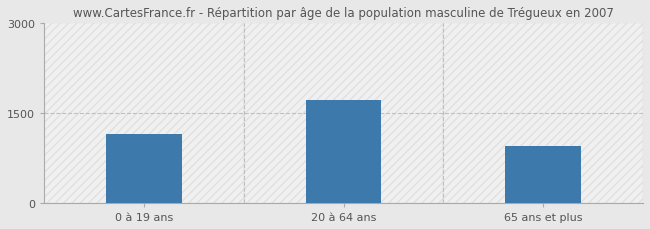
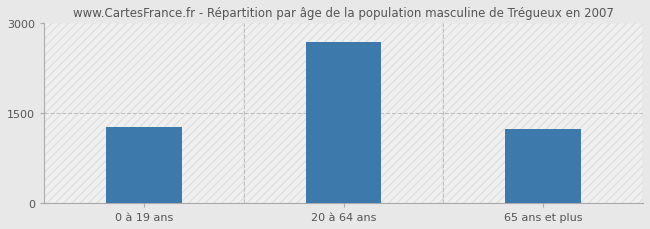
0 à 19 ans: 1150 -> 1260
20 à 64 ans: 1720 -> 2680
65 ans et plus: 950 -> 1240
